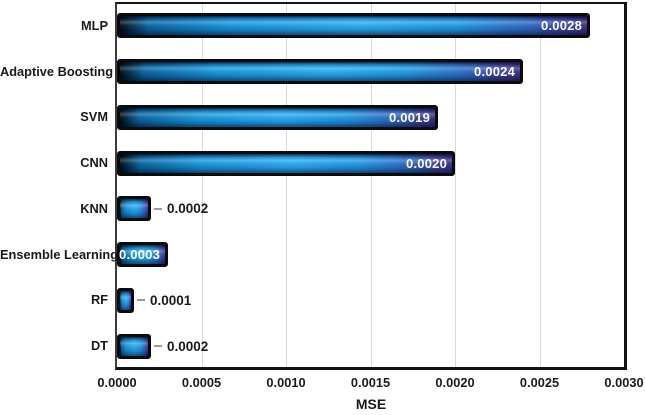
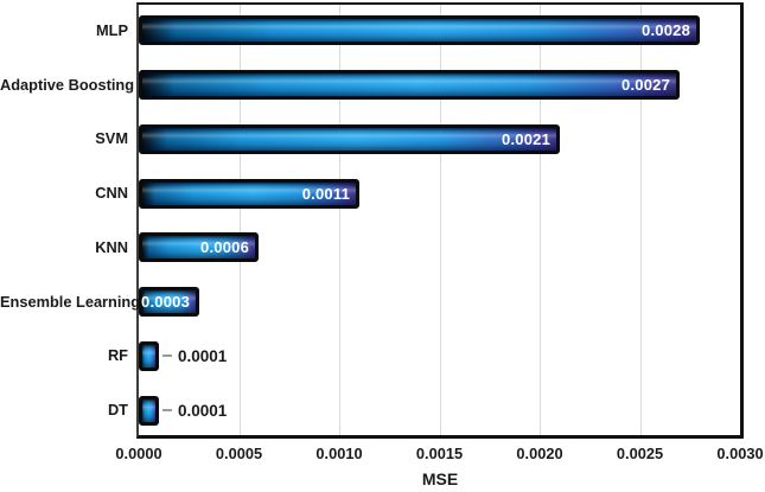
Adaptive Boosting: 0.0024 -> 0.0027
SVM: 0.0019 -> 0.0021
CNN: 0.0020 -> 0.0011
KNN: 0.0002 -> 0.0006
DT: 0.0002 -> 0.0001
